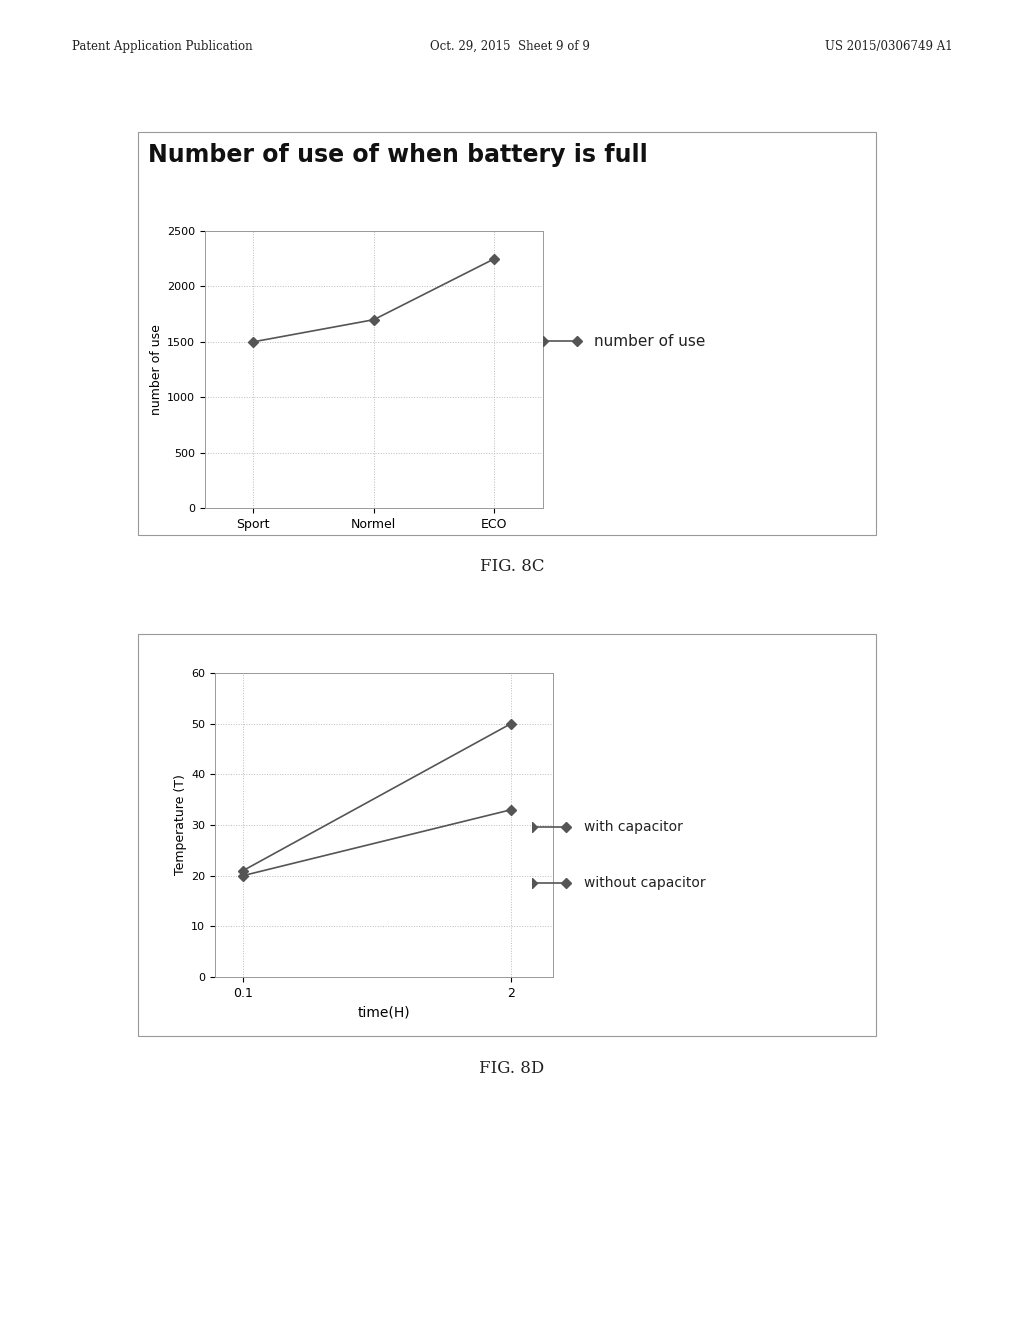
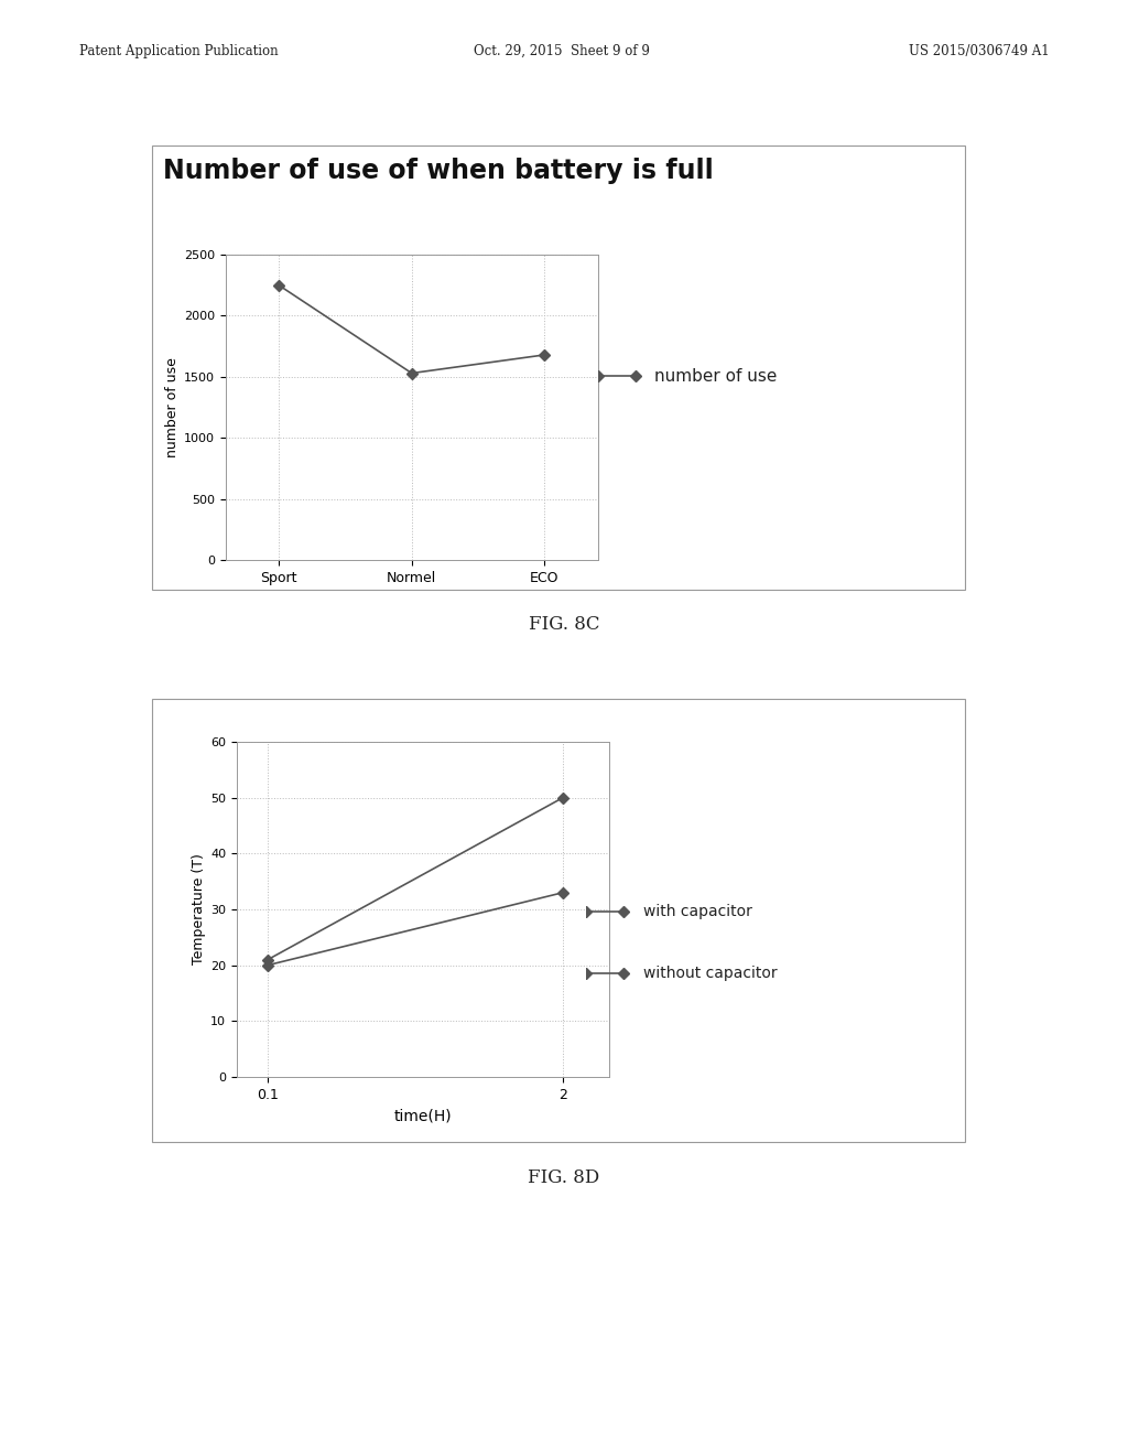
Sport: 1500 -> 2250
Normel: 1700 -> 1530
ECO: 2250 -> 1680
